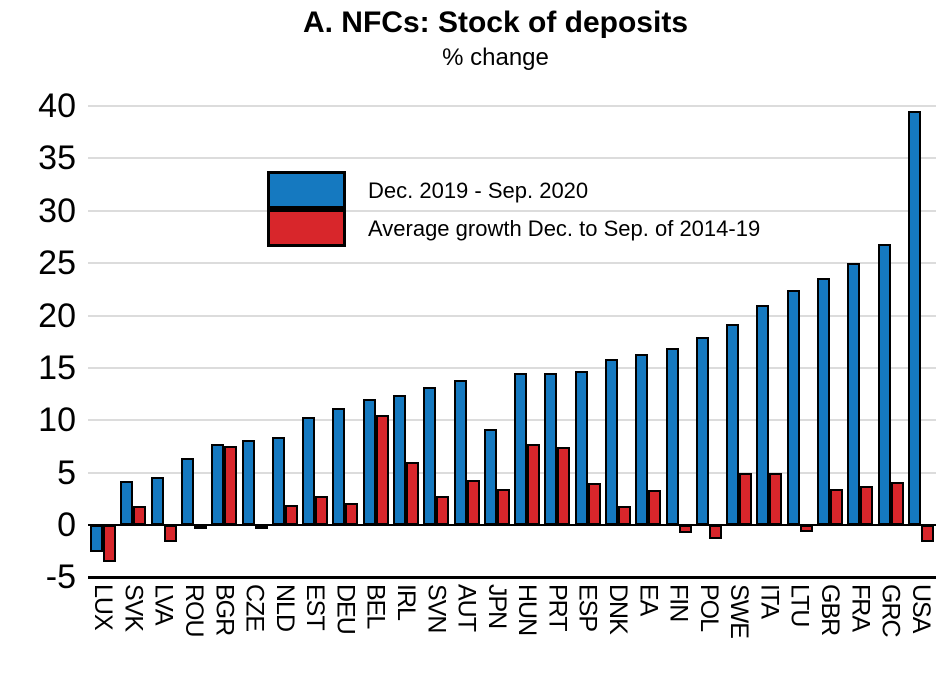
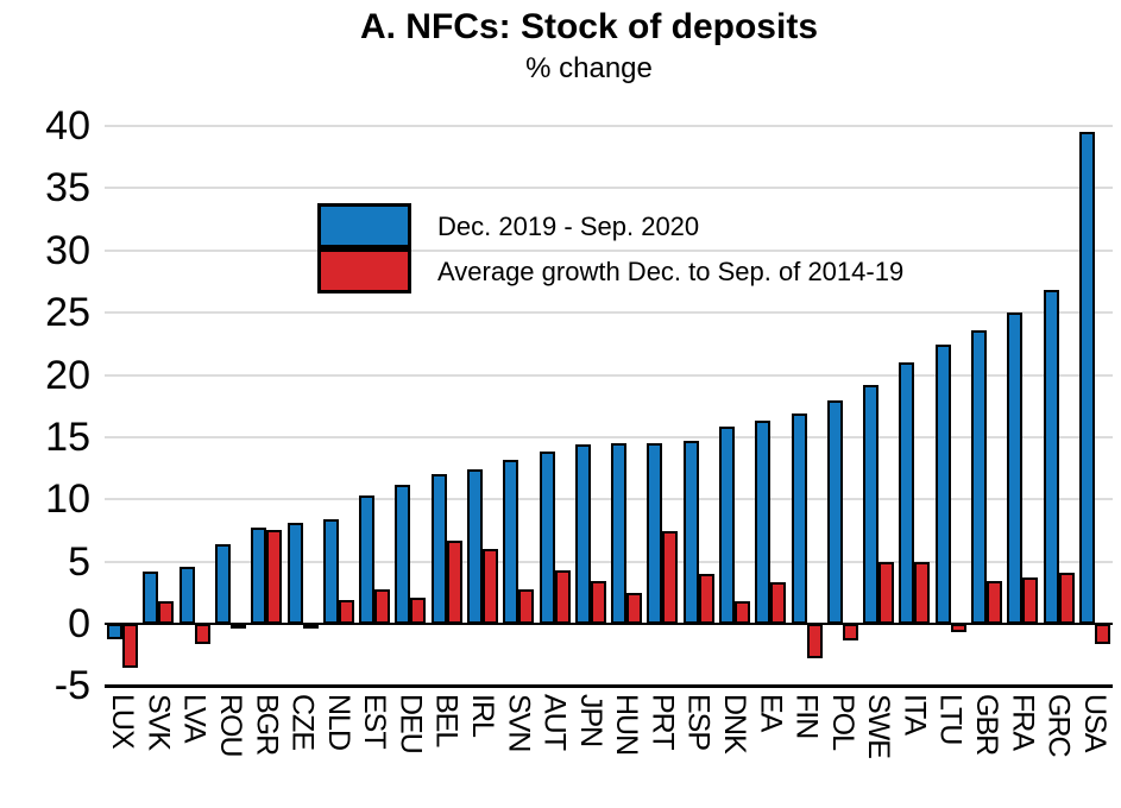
Dec. 2019 - Sep. 2020/LUX: -2.6 -> -1.2
Average growth Dec. to Sep. of 2014-19/BEL: 10.5 -> 6.7
Dec. 2019 - Sep. 2020/JPN: 9.2 -> 14.4
Average growth Dec. to Sep. of 2014-19/HUN: 7.7 -> 2.5
Average growth Dec. to Sep. of 2014-19/FIN: -0.8 -> -2.8
